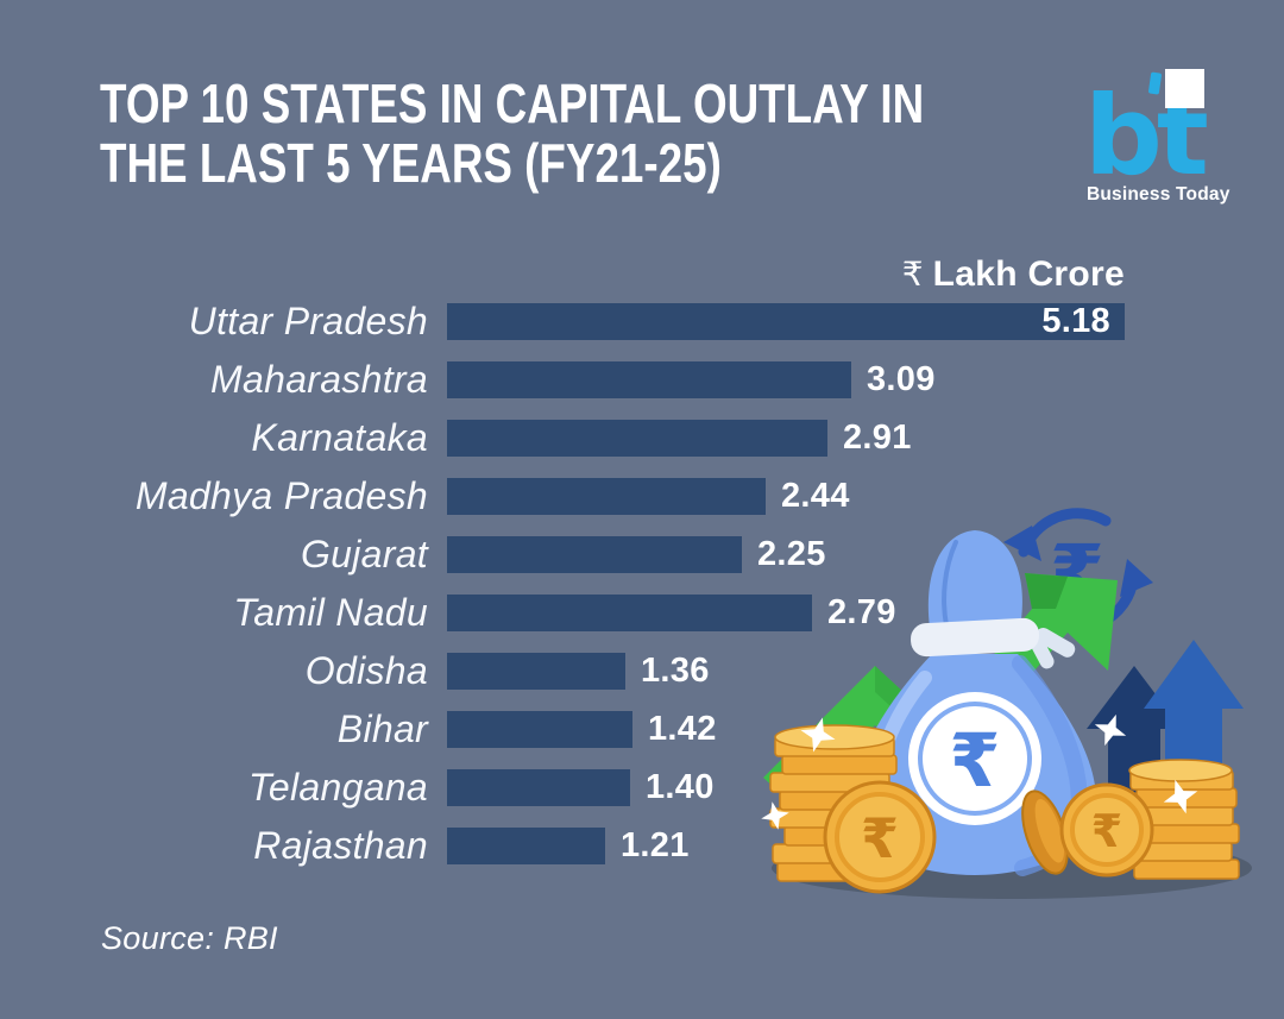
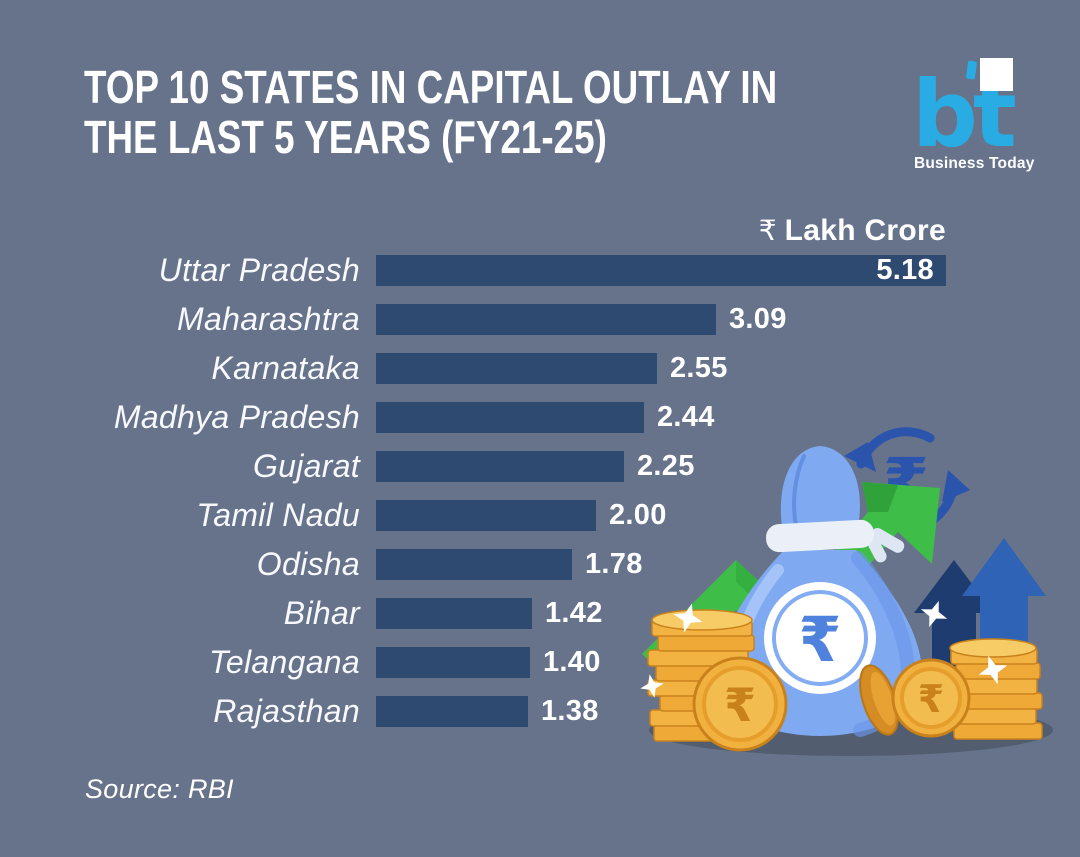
Karnataka: 2.91 -> 2.55
Tamil Nadu: 2.79 -> 2.00
Odisha: 1.36 -> 1.78
Rajasthan: 1.21 -> 1.38
